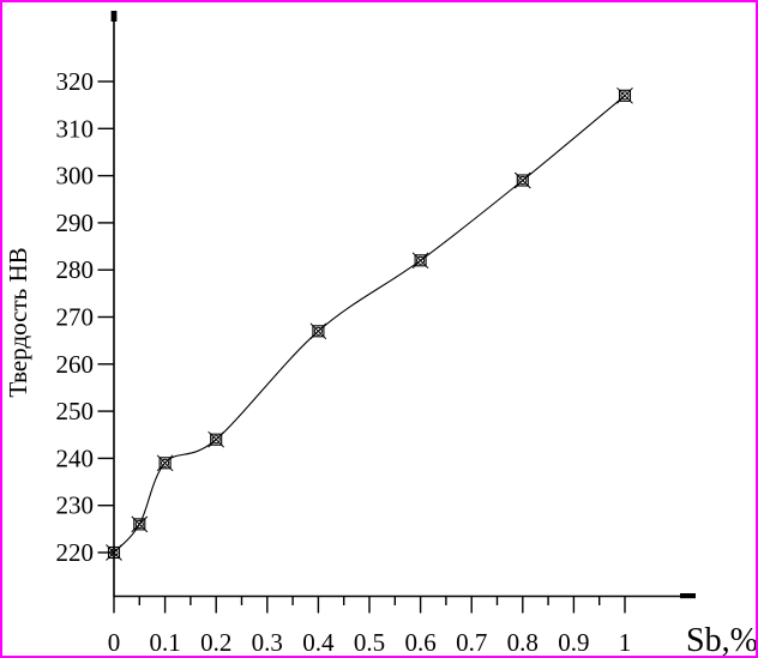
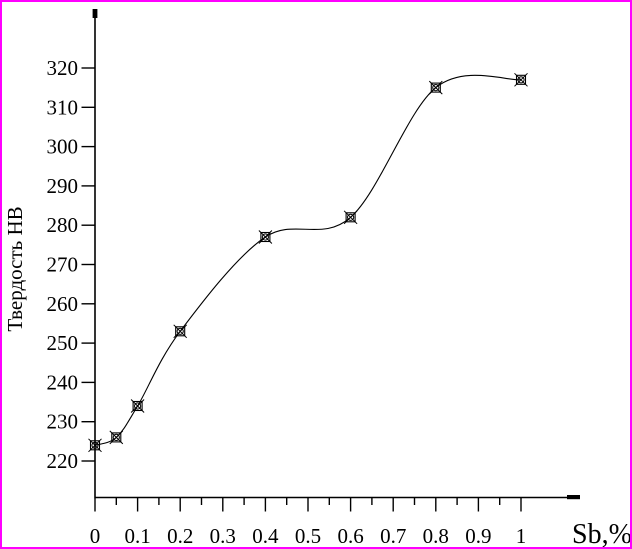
0: 220 -> 224
0.1: 239 -> 234
0.2: 244 -> 253
0.4: 267 -> 277
0.8: 299 -> 315
